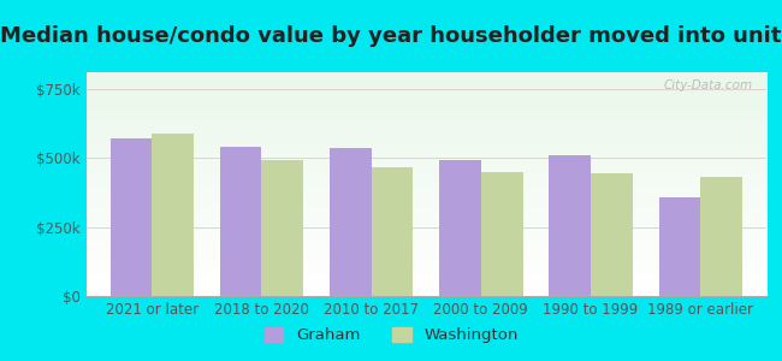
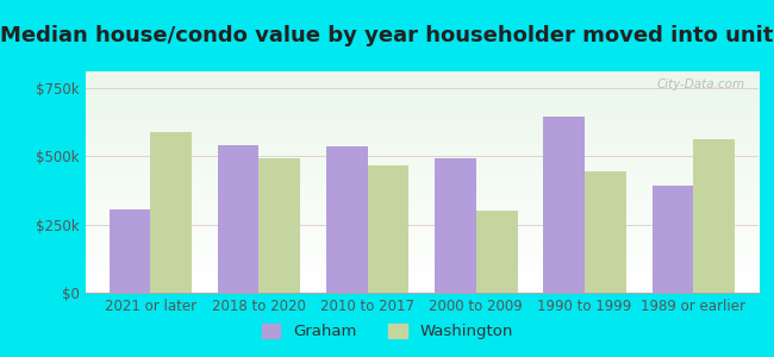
Graham/2021 or later: $570k -> $305k
Washington/2000 to 2009: $450k -> $300k
Graham/1990 to 1999: $510k -> $645k
Graham/1989 or earlier: $355k -> $390k
Washington/1989 or earlier: $430k -> $560k
